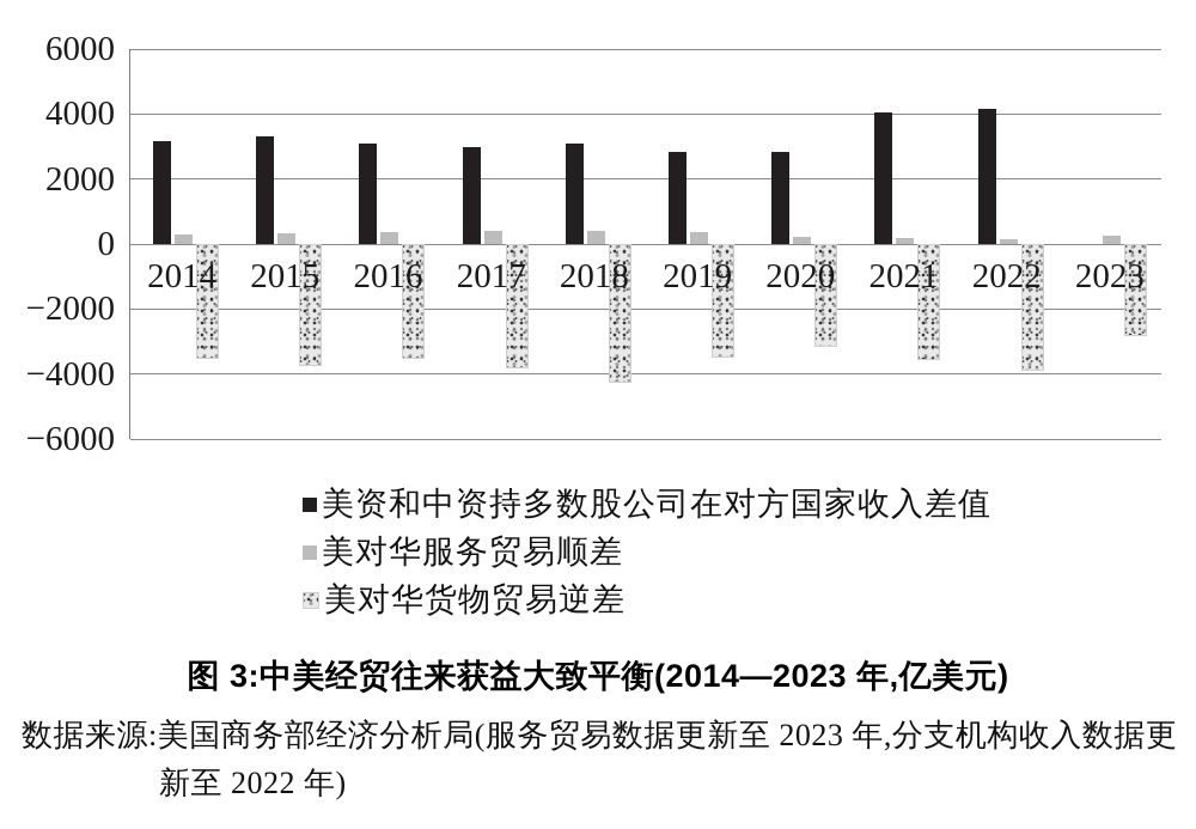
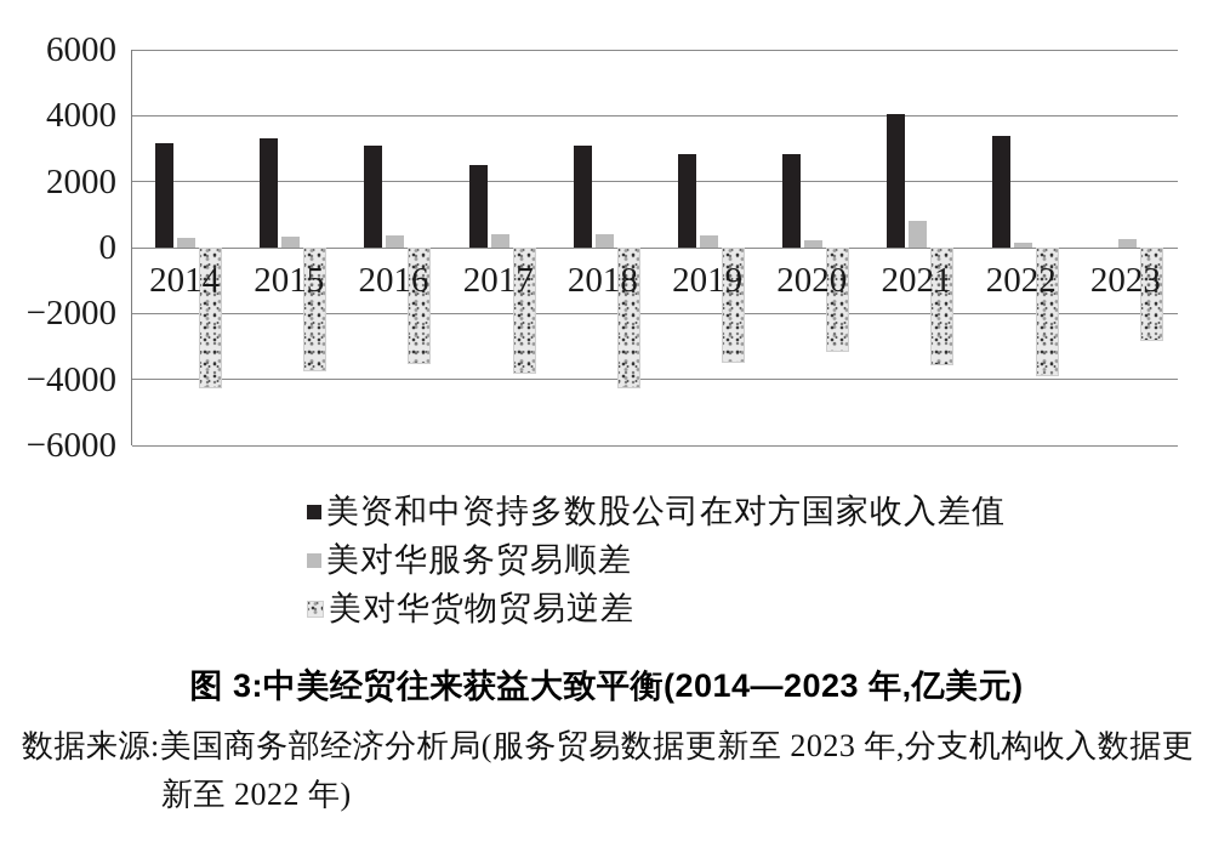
美对华货物贸易逆差/2014: -3400 -> -4200
美资和中资持多数股公司在对方国家收入差值/2017: 3000 -> 2500
美对华服务贸易顺差/2021: 200 -> 800
美资和中资持多数股公司在对方国家收入差值/2022: 4200 -> 3400
